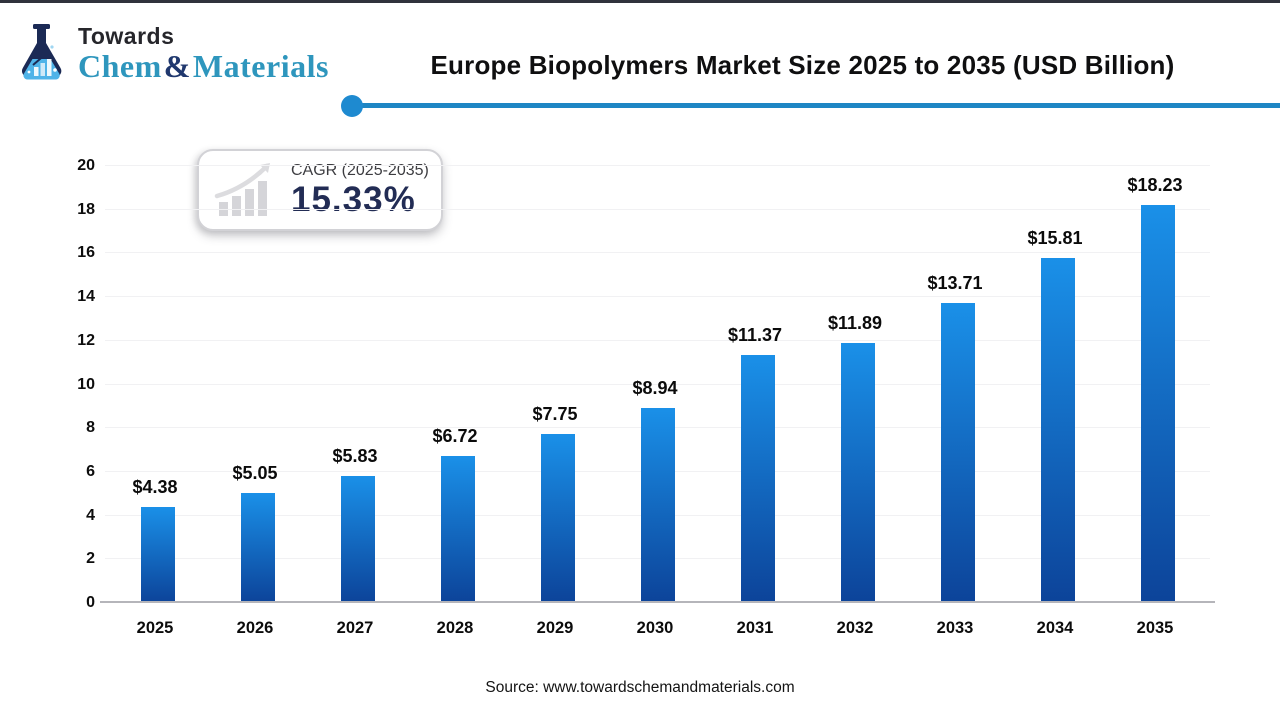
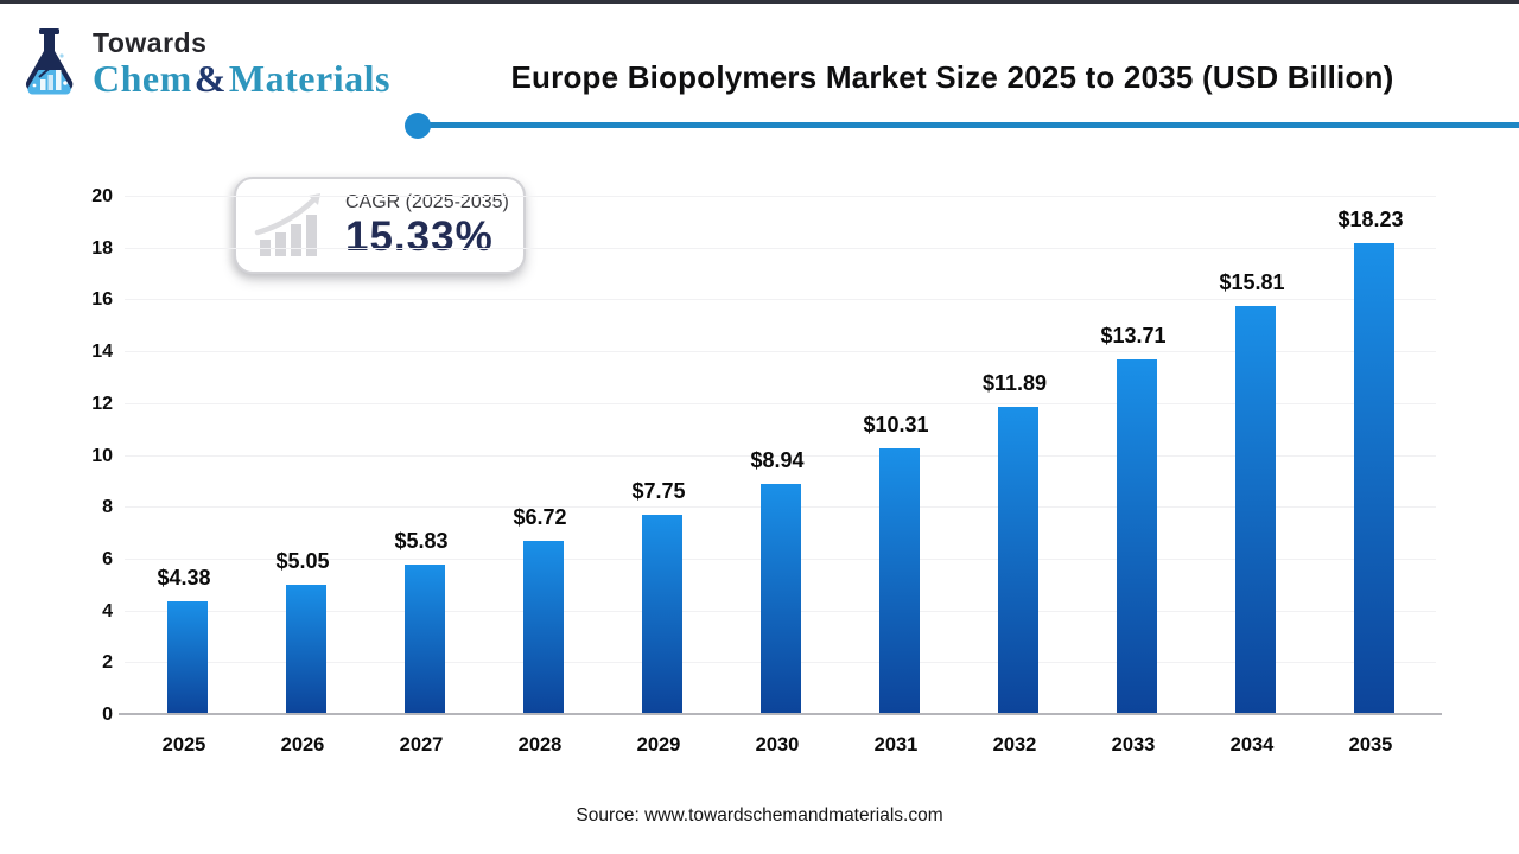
2031: $11.37 -> $10.31
